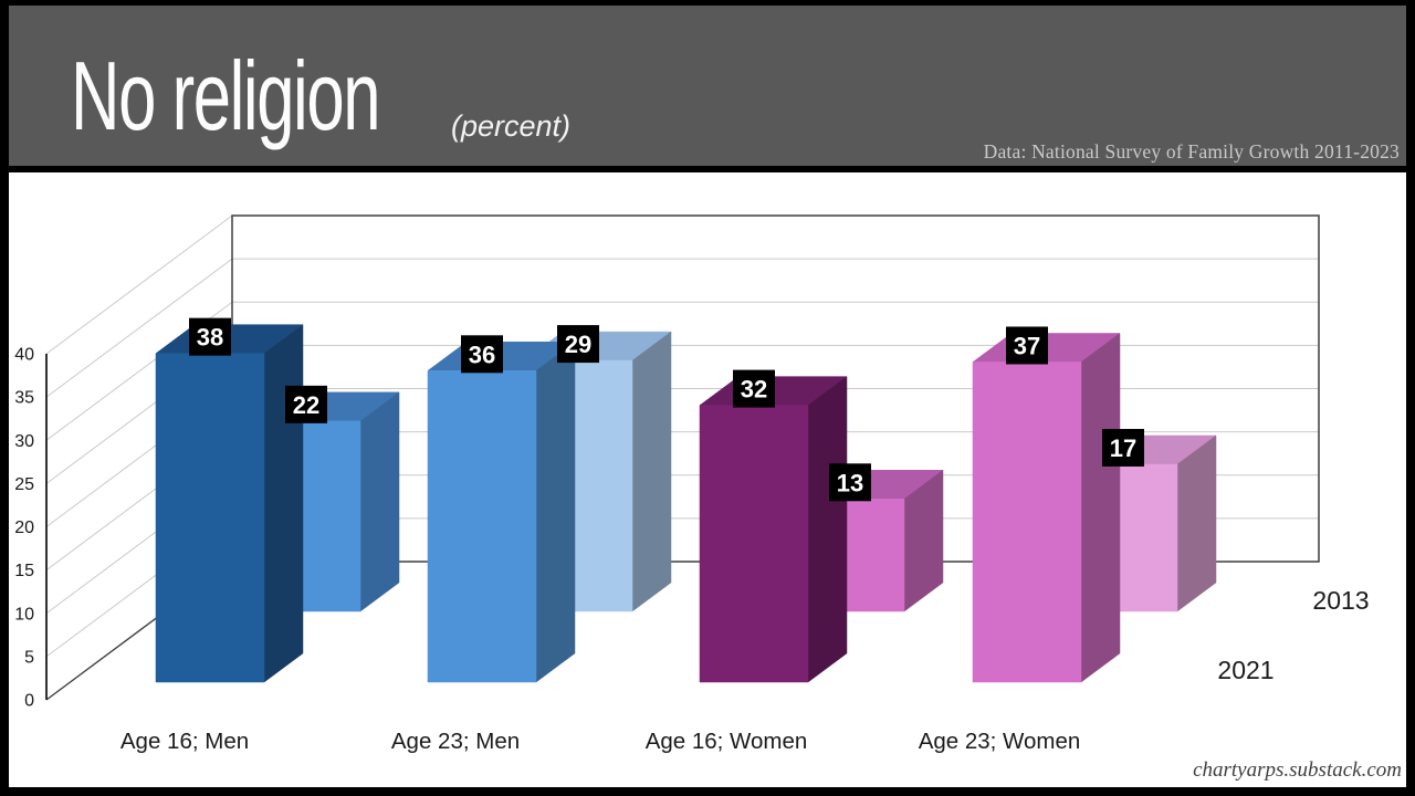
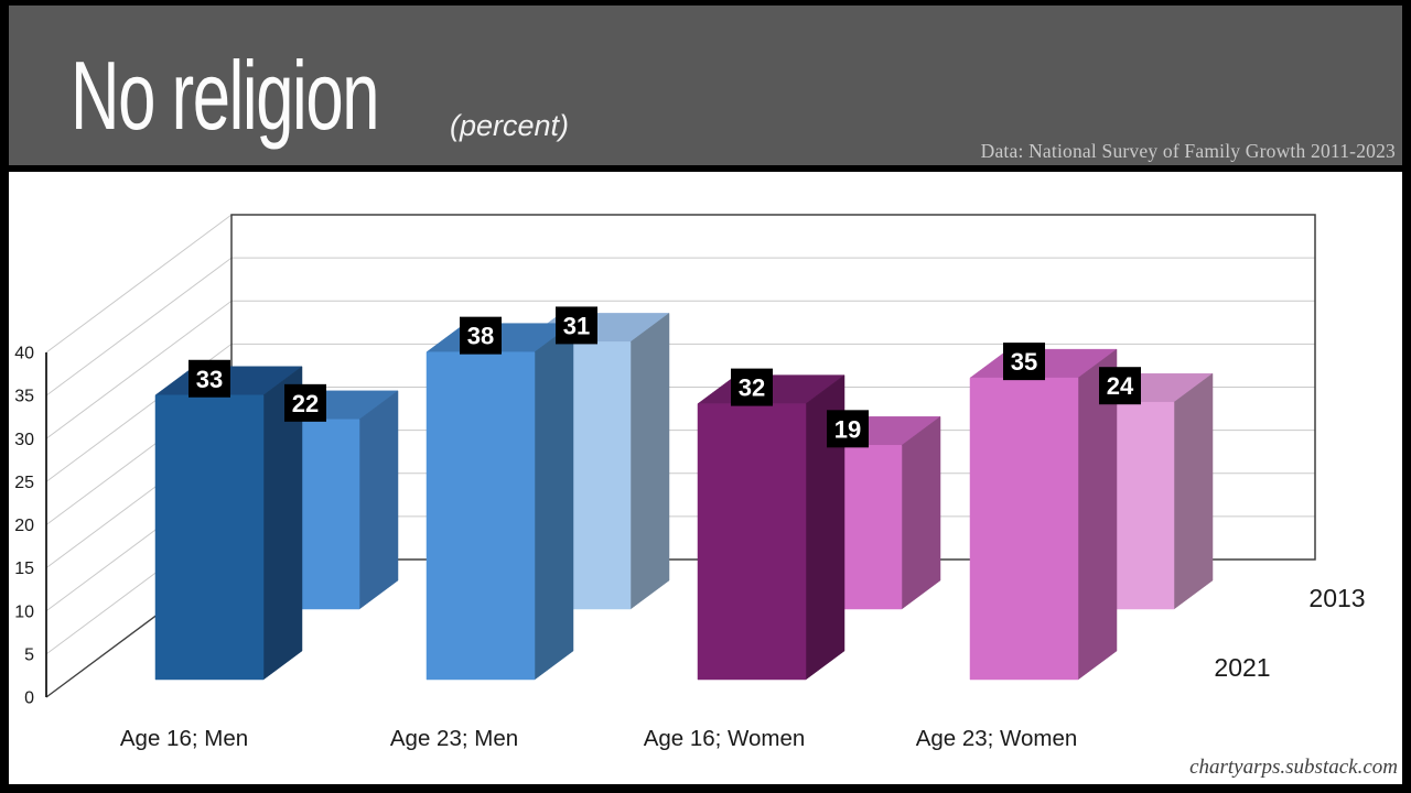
2021/Age 16; Men: 38 -> 33
2013/Age 23; Men: 29 -> 31
2021/Age 23; Men: 36 -> 38
2013/Age 16; Women: 13 -> 19
2013/Age 23; Women: 17 -> 24
2021/Age 23; Women: 37 -> 35
